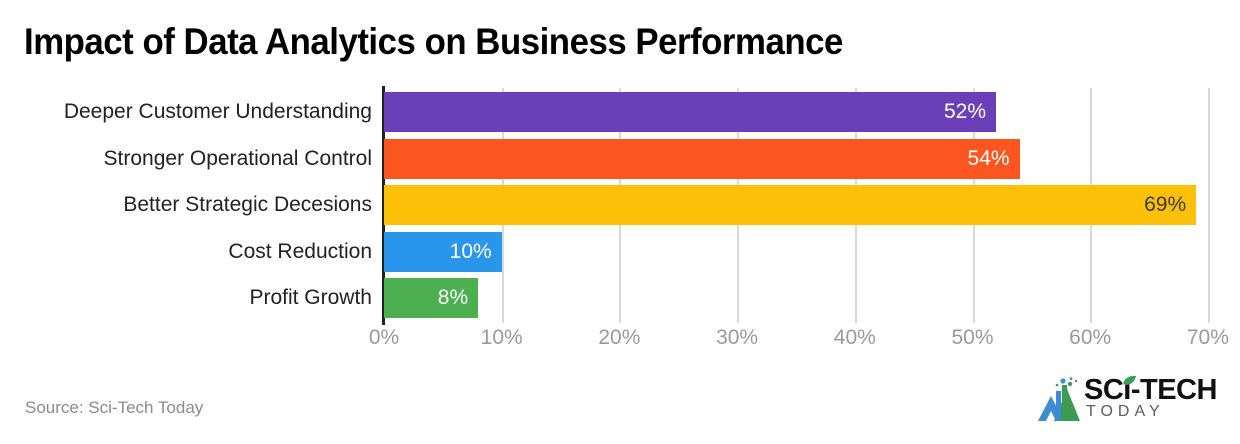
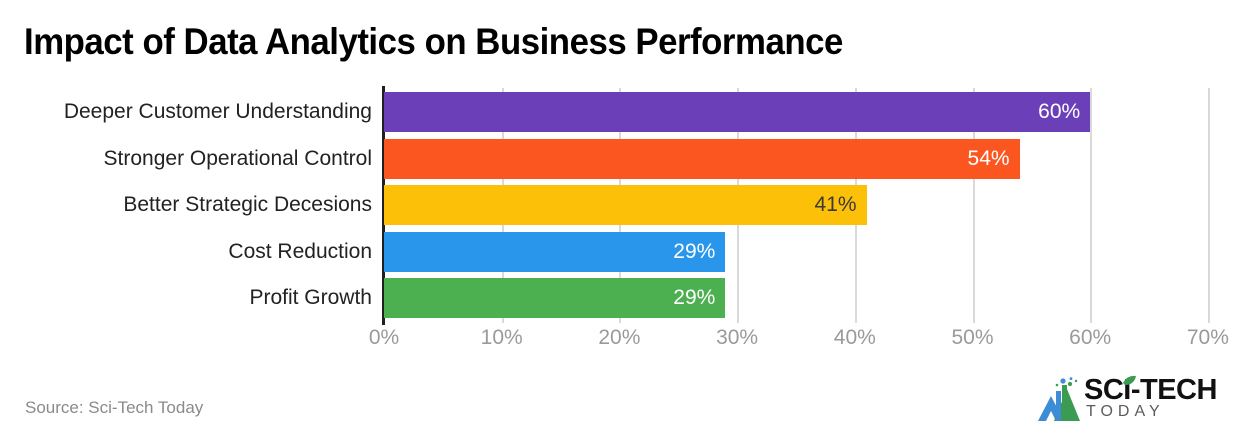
Deeper Customer Understanding: 52% -> 60%
Better Strategic Decesions: 69% -> 41%
Cost Reduction: 10% -> 29%
Profit Growth: 8% -> 29%
